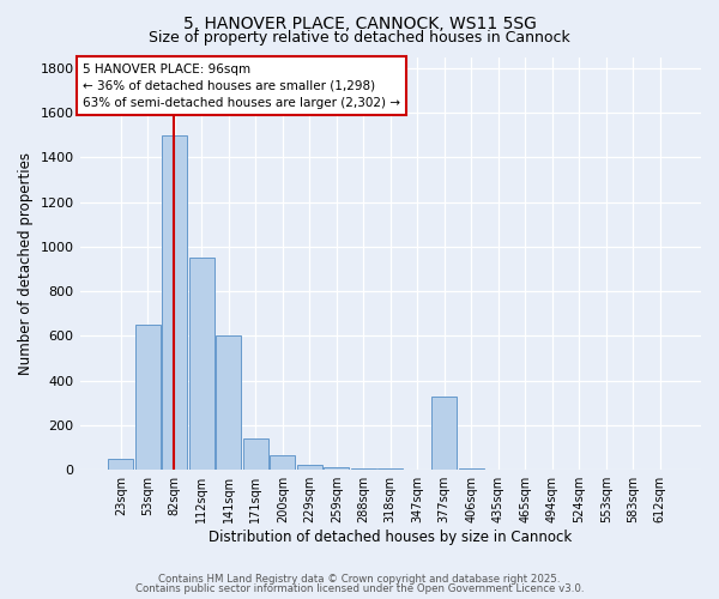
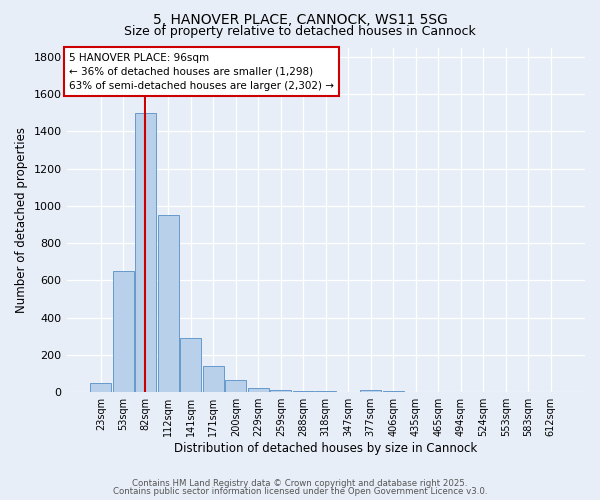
141sqm: 600 -> 290
377sqm: 330 -> 10
